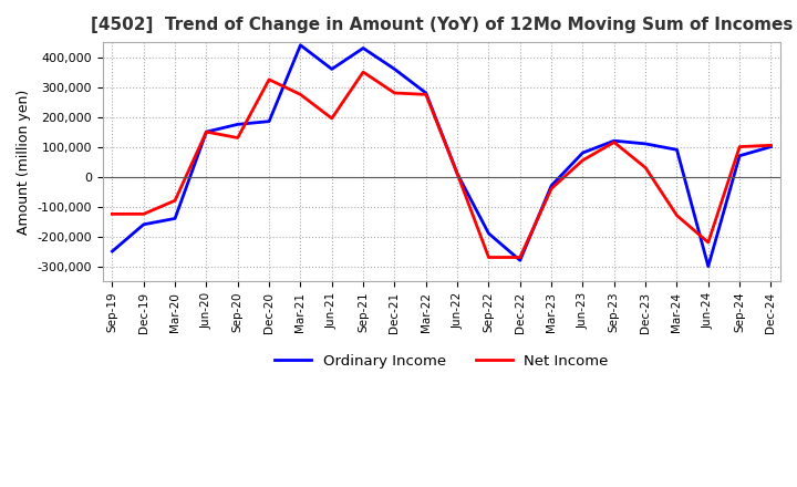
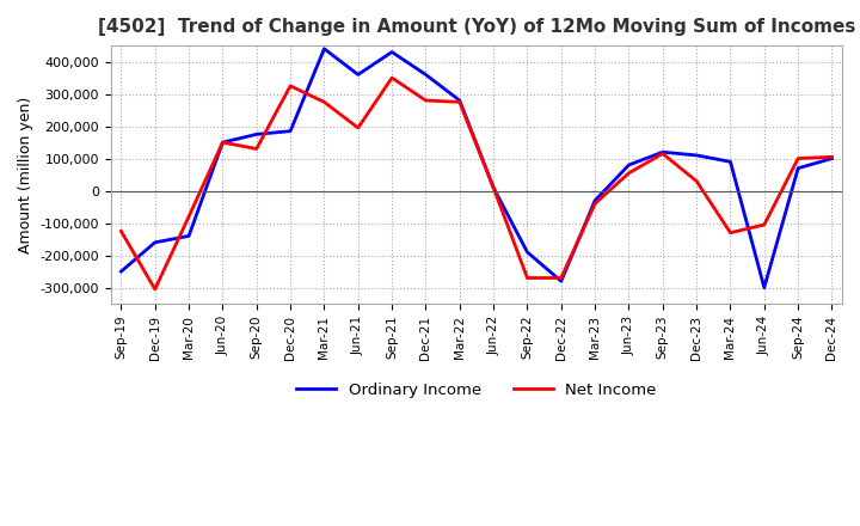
Net Income/Dec-19: -125,000 -> -305,000
Net Income/Jun-24: -220,000 -> -105,000
